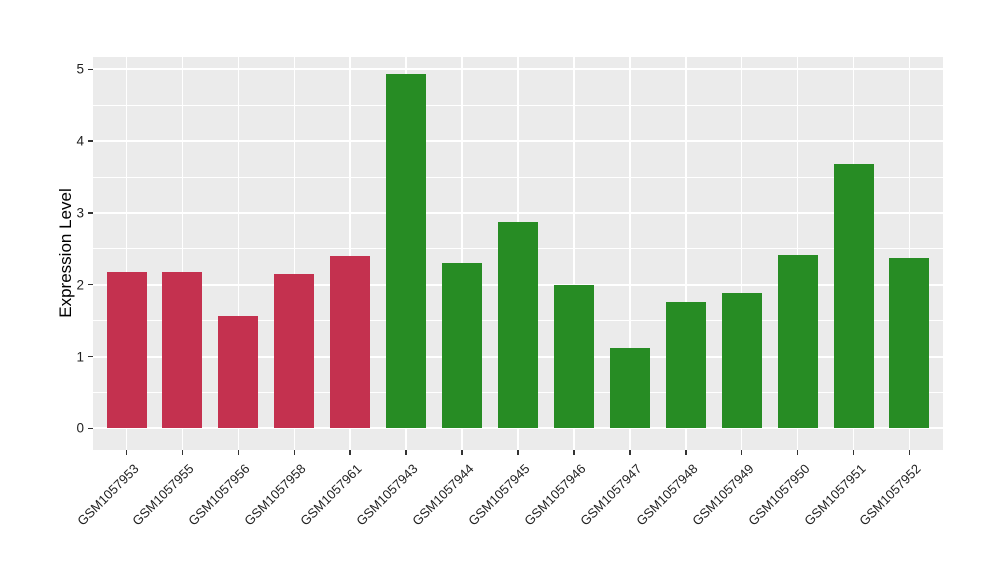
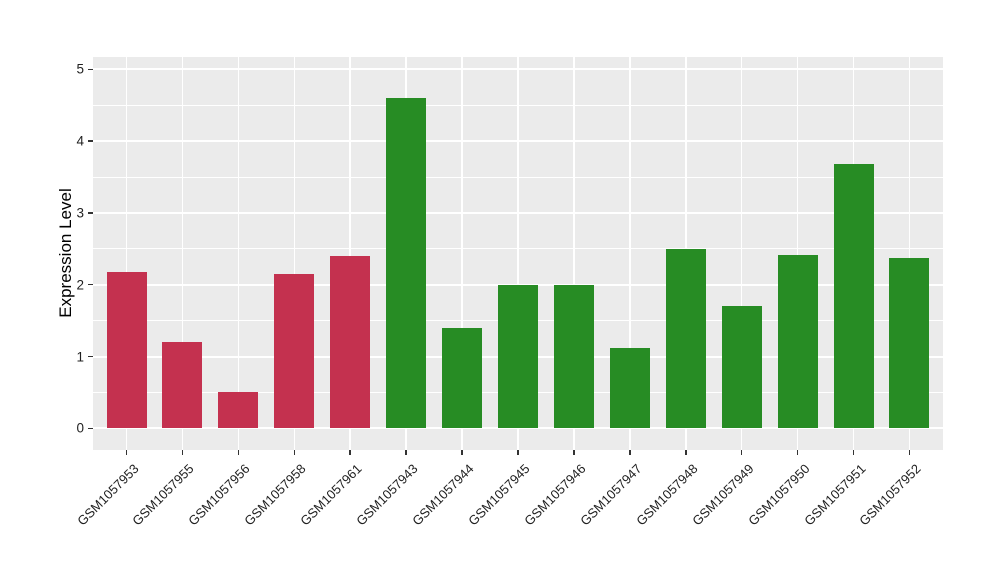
GSM1057955: 2.2 -> 1.2
GSM1057956: 1.6 -> 0.5
GSM1057943: 4.9 -> 4.6
GSM1057944: 2.3 -> 1.4
GSM1057945: 2.9 -> 2.0
GSM1057948: 1.8 -> 2.5
GSM1057949: 1.9 -> 1.7
